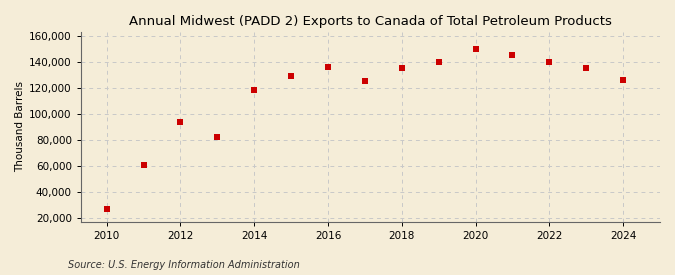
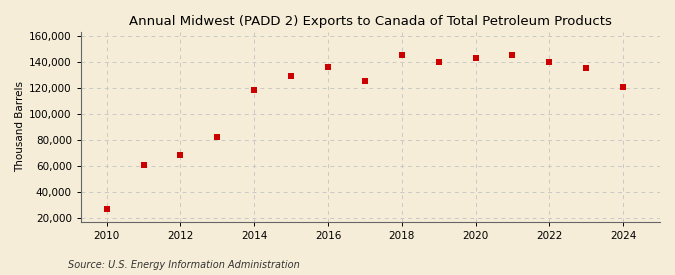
2012: 94,000 -> 68,000
2018: 135,000 -> 145,000
2020: 150,000 -> 143,000
2024: 126,000 -> 121,000
